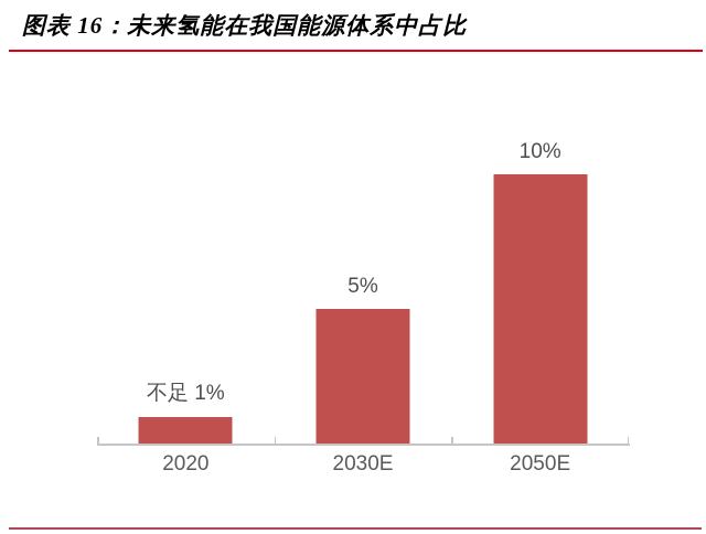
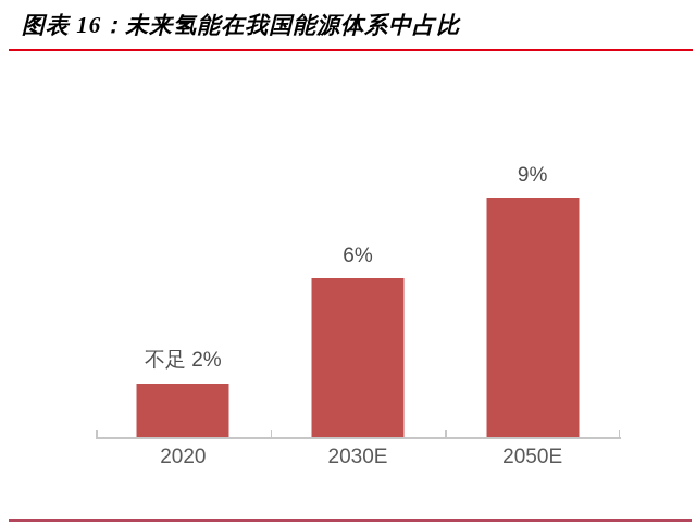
2020: 1% -> 2%
2030E: 5% -> 6%
2050E: 10% -> 9%
